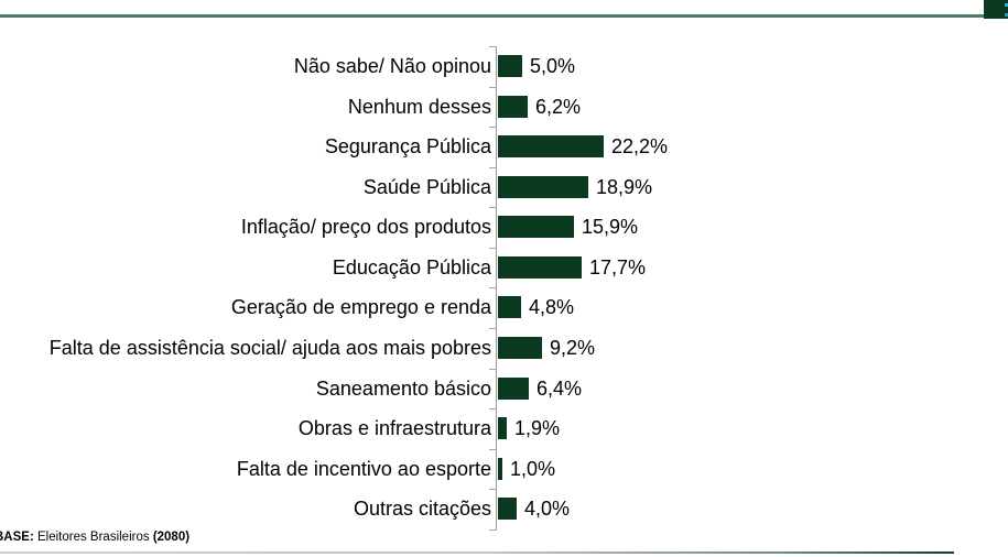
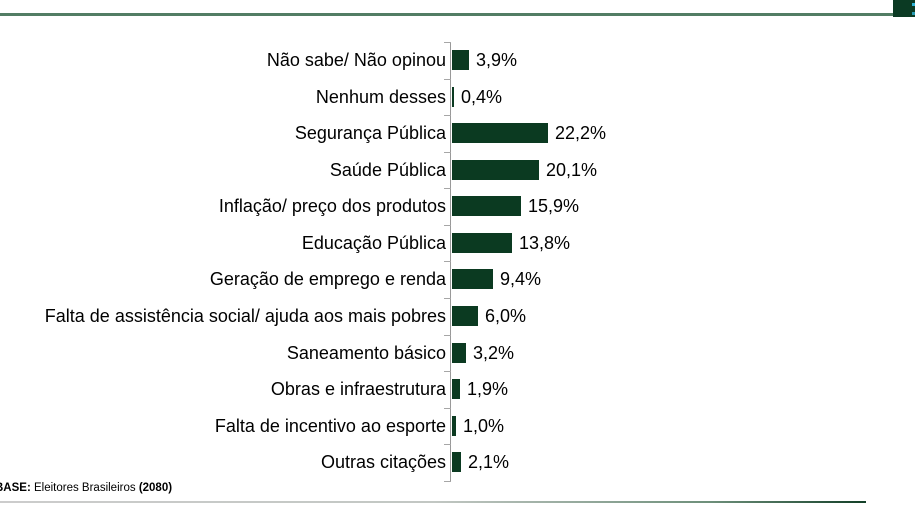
Não sabe/ Não opinou: 5,0% -> 3,9%
Nenhum desses: 6,2% -> 0,4%
Saúde Pública: 18,9% -> 20,1%
Educação Pública: 17,7% -> 13,8%
Geração de emprego e renda: 4,8% -> 9,4%
Falta de assistência social/ ajuda aos mais pobres: 9,2% -> 6,0%
Saneamento básico: 6,4% -> 3,2%
Outras citações: 4,0% -> 2,1%
